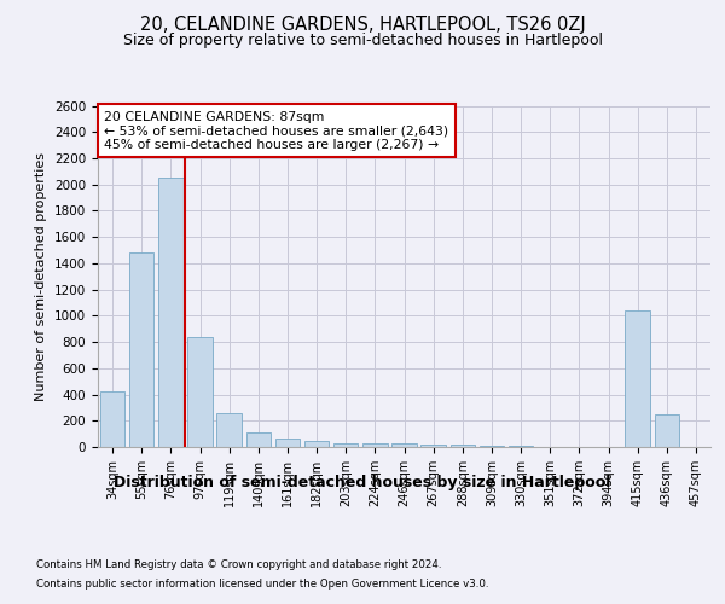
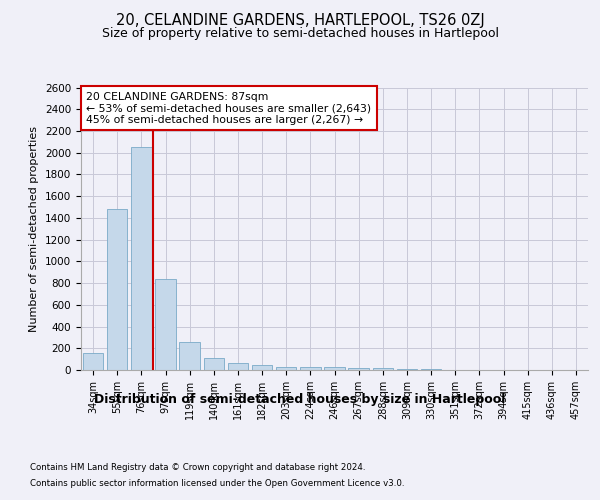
34sqm: 420 -> 160
415sqm: 1040 -> 0
436sqm: 250 -> 0
